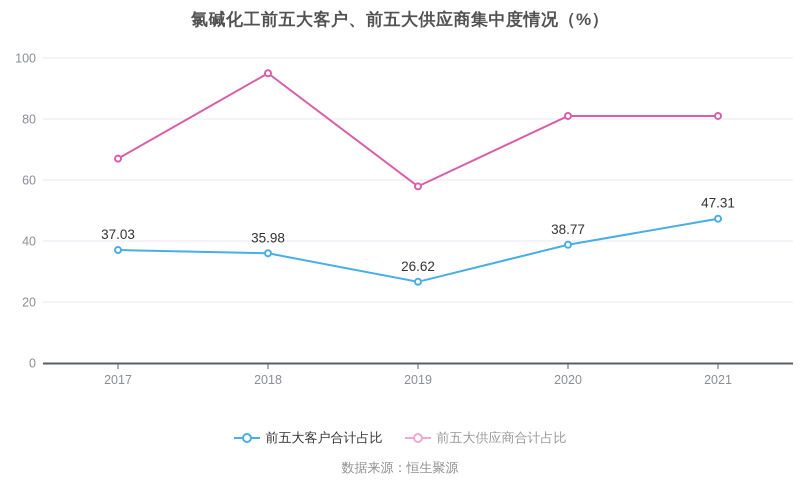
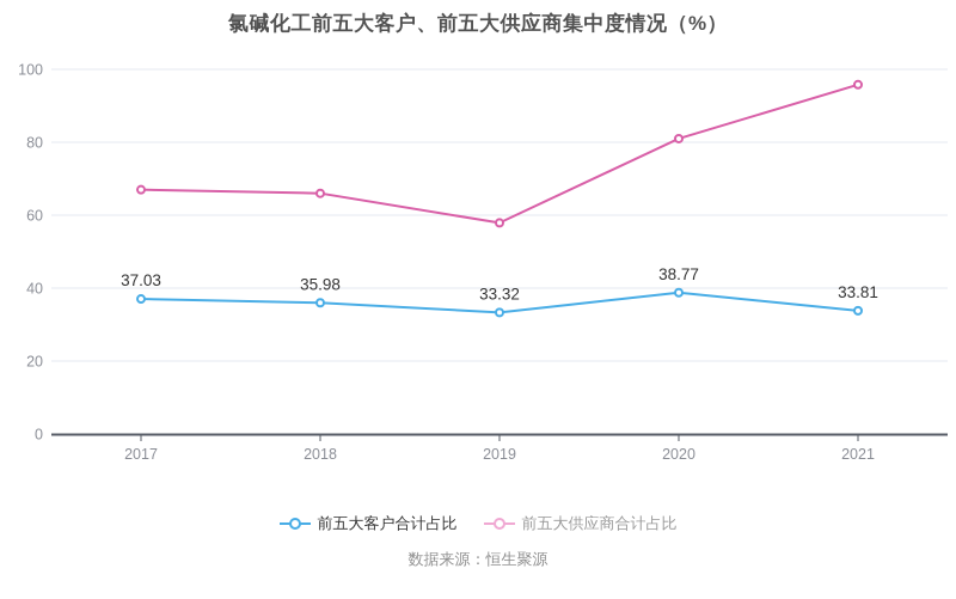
前五大供应商合计占比/2018: 95 -> 66
前五大客户合计占比/2019: 26.62 -> 33.32
前五大客户合计占比/2021: 47.31 -> 33.81
前五大供应商合计占比/2021: 81 -> 96
